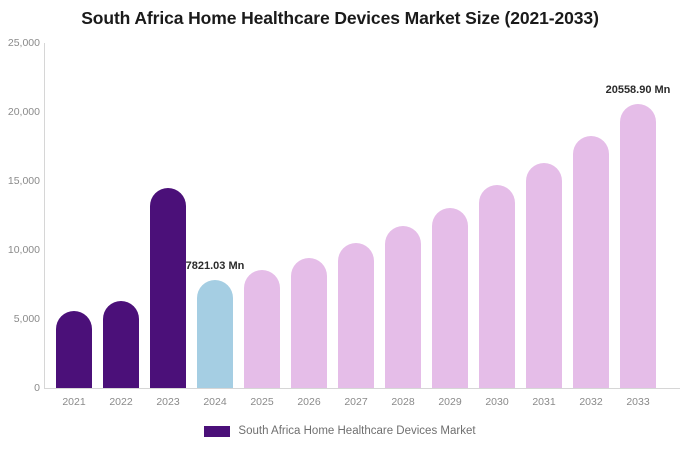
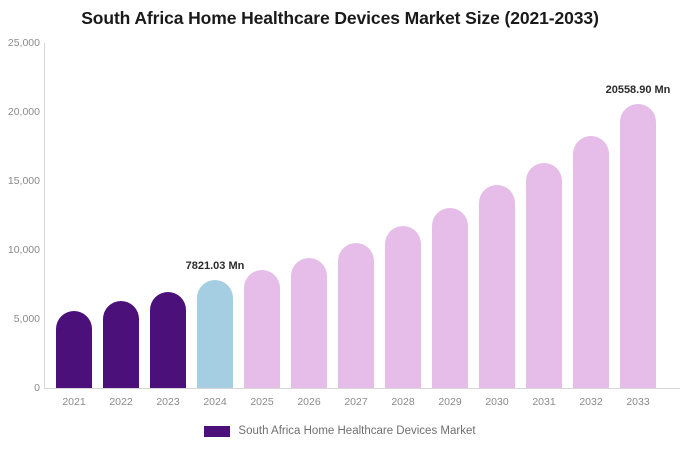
2023: 14500 -> 7000
